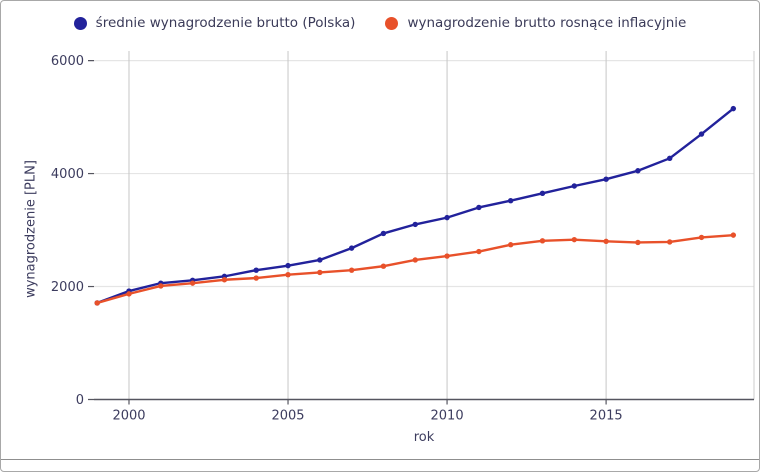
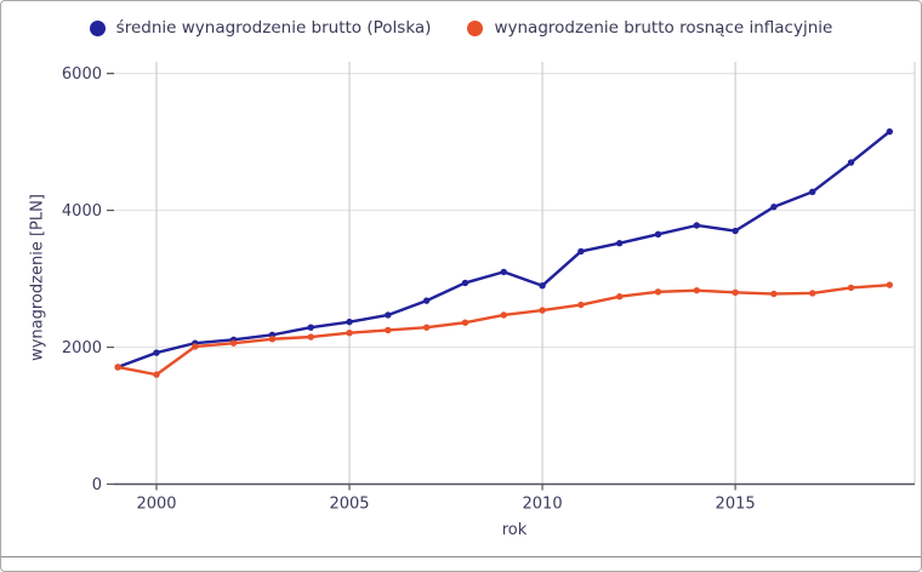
wynagrodzenie brutto rosnące inflacyjnie/2000: 1900 -> 1600
średnie wynagrodzenie brutto (Polska)/2010: 3200 -> 2900
średnie wynagrodzenie brutto (Polska)/2015: 3900 -> 3700
